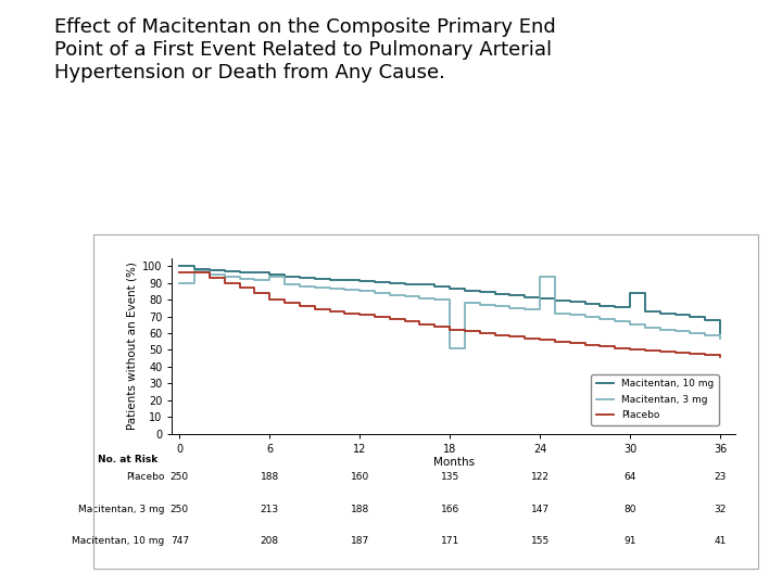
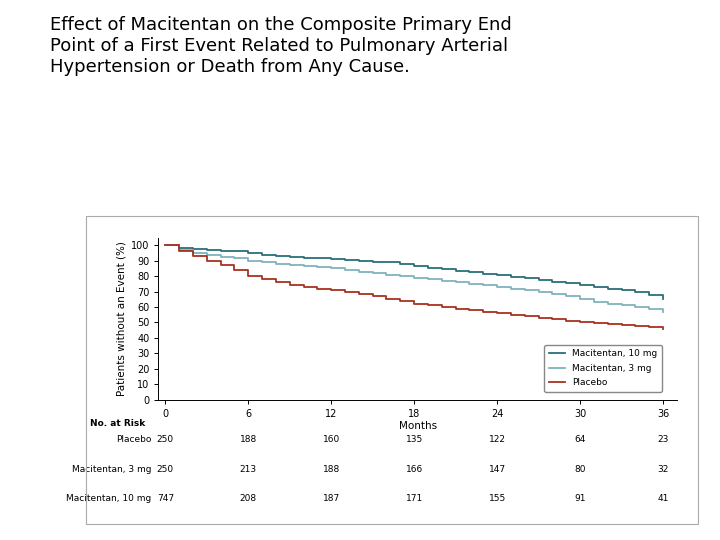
Macitentan, 3 mg/0: 90 -> 100
Placebo/0: 96 -> 100
Macitentan, 3 mg/6: 94 -> 90
Macitentan, 3 mg/18: 51 -> 79
Macitentan, 3 mg/24: 94 -> 73
Macitentan, 10 mg/30: 84 -> 74
Macitentan, 10 mg/36: 60 -> 65
